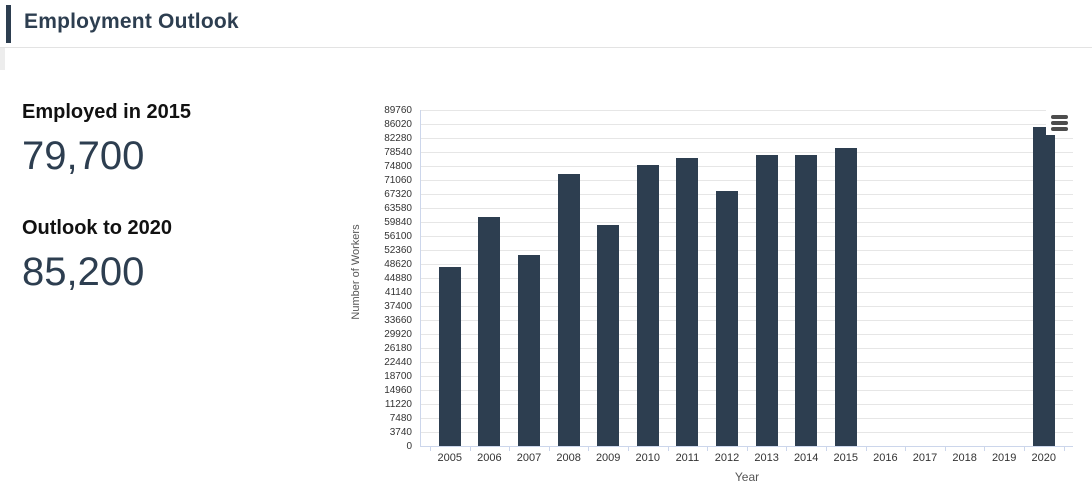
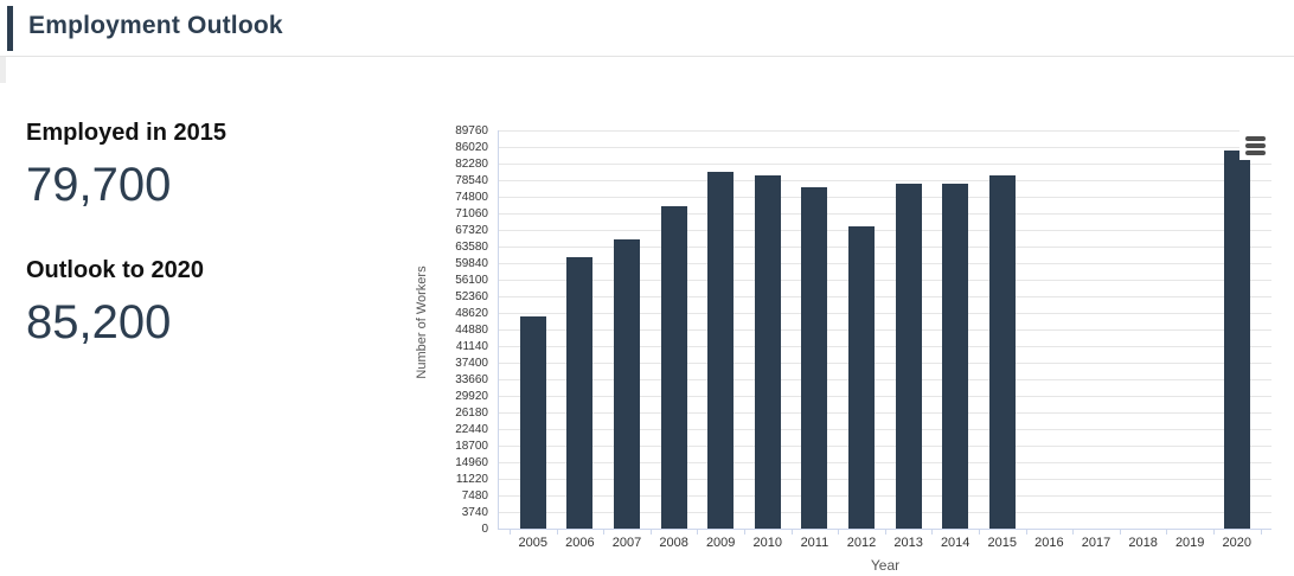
2007: 51000 -> 65000
2009: 59000 -> 80000
2010: 75000 -> 80000
